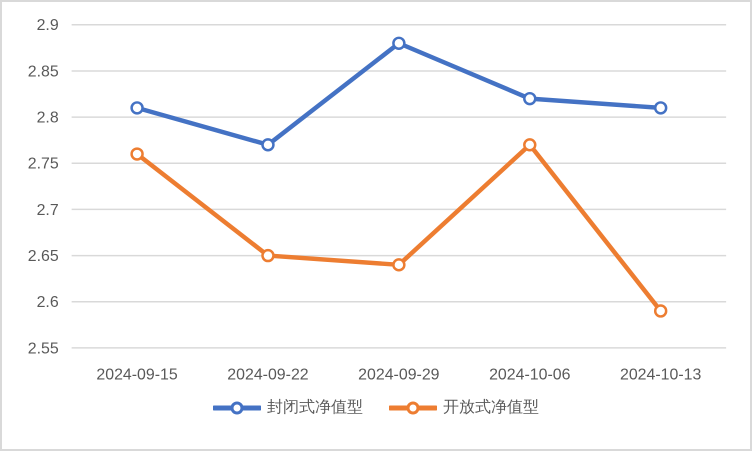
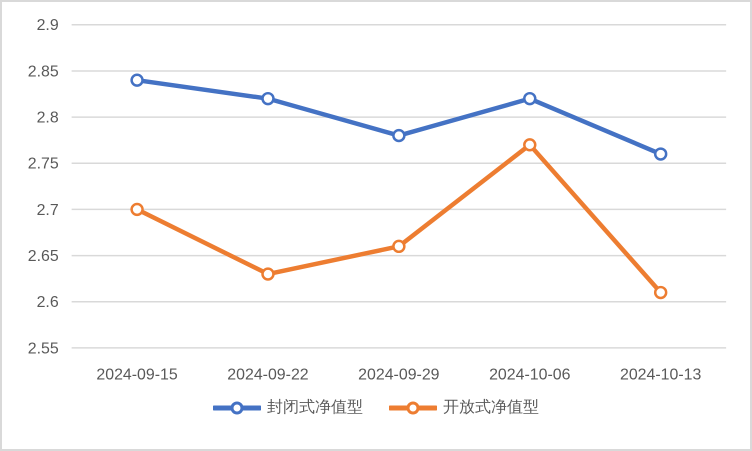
封闭式净值型/2024-09-15: 2.81 -> 2.84
开放式净值型/2024-09-15: 2.76 -> 2.70
封闭式净值型/2024-09-22: 2.77 -> 2.82
开放式净值型/2024-09-22: 2.65 -> 2.63
封闭式净值型/2024-09-29: 2.88 -> 2.78
开放式净值型/2024-09-29: 2.64 -> 2.66
封闭式净值型/2024-10-13: 2.81 -> 2.76
开放式净值型/2024-10-13: 2.59 -> 2.61
